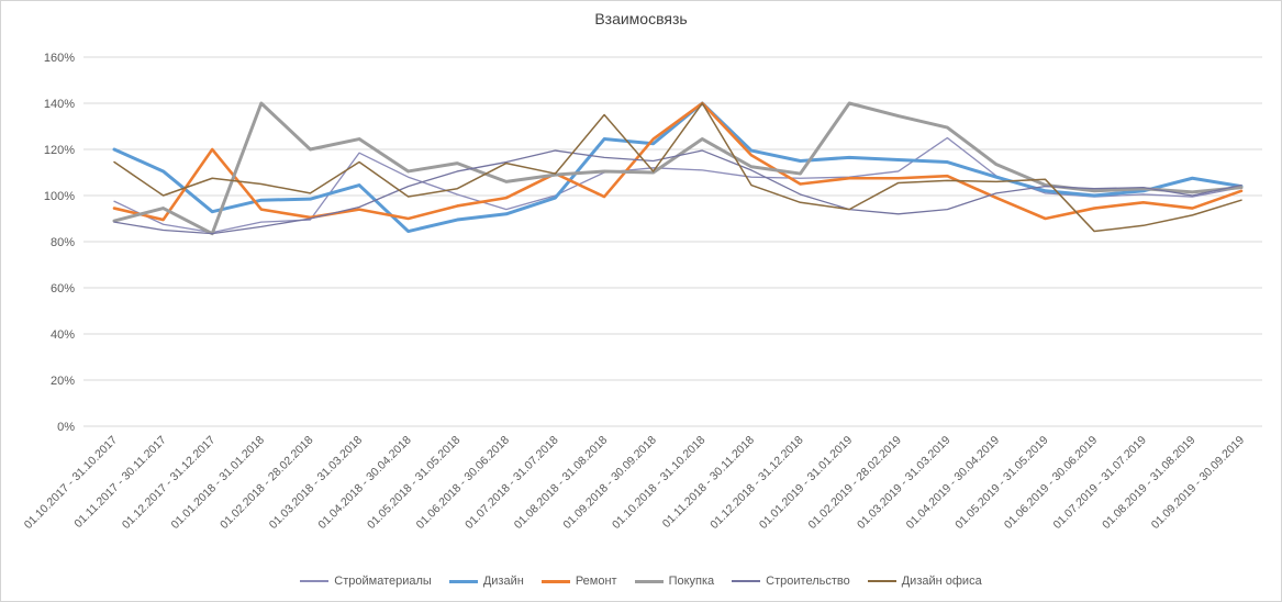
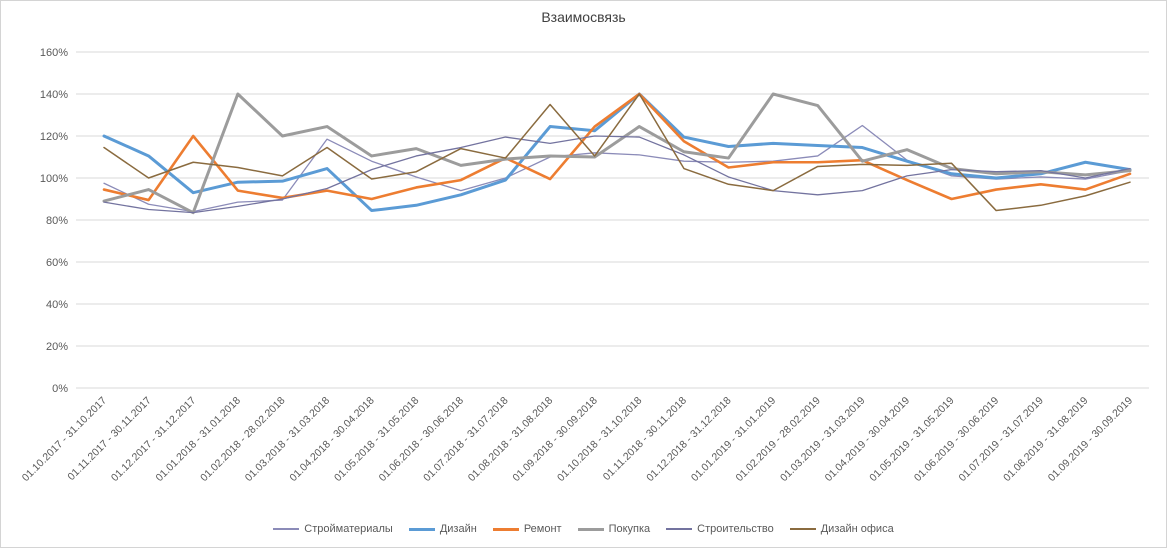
Дизайн/01.05.2018 - 31.05.2018: 90% -> 87%
Строительство/01.09.2018 - 30.09.2018: 115% -> 120%
Покупка/01.03.2019 - 31.03.2019: 130% -> 108%
